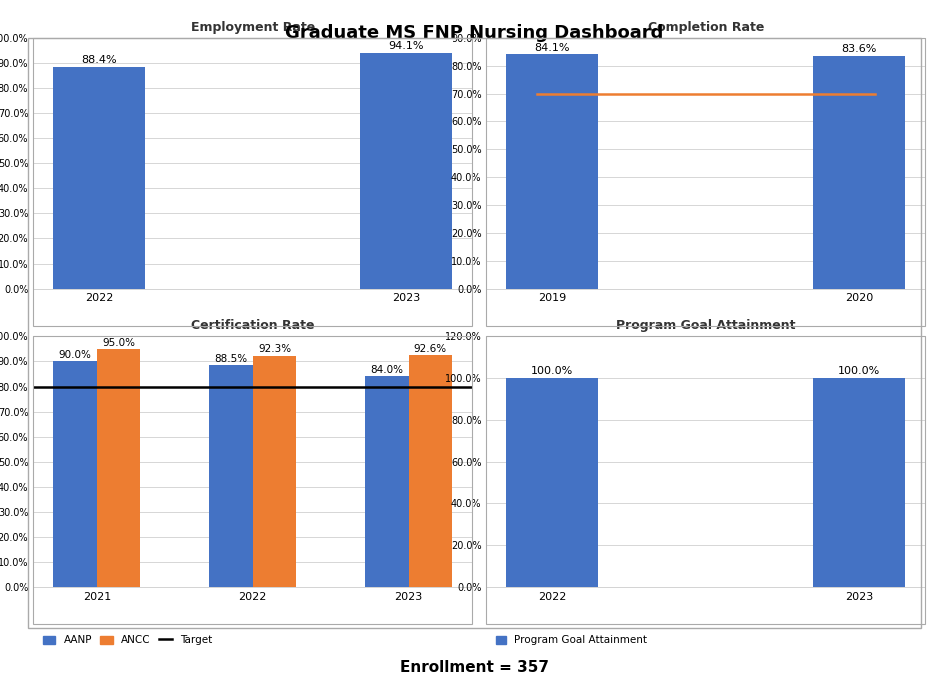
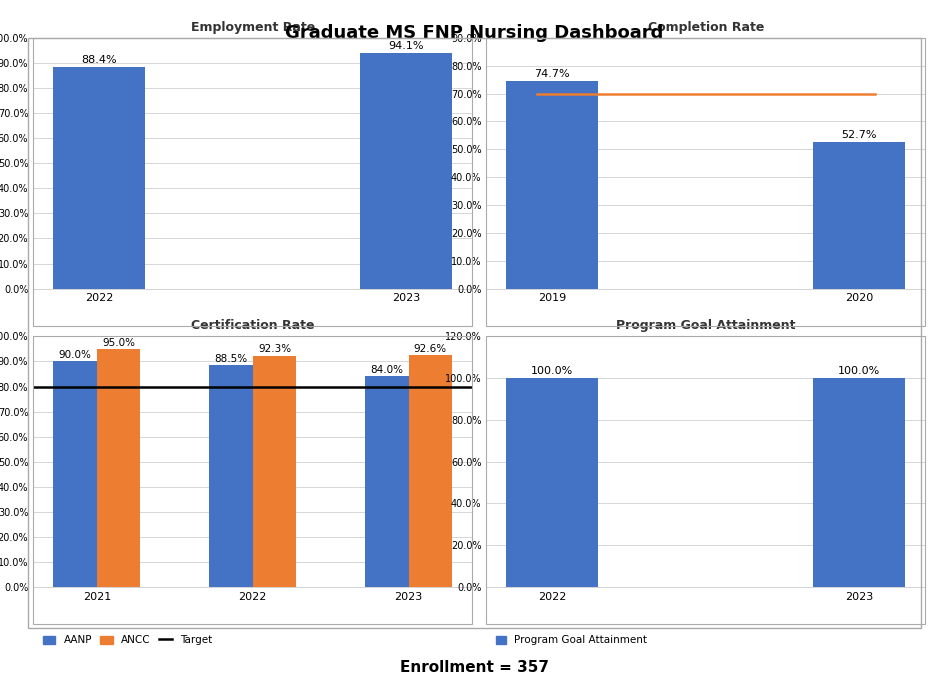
Completion Rate/2019: 84.1% -> 74.7%
Completion Rate/2020: 83.6% -> 52.7%
